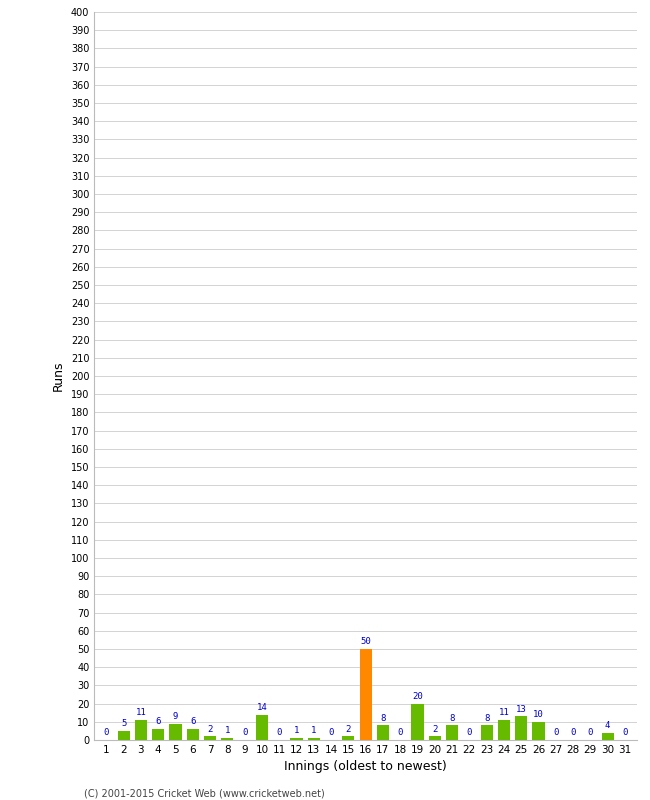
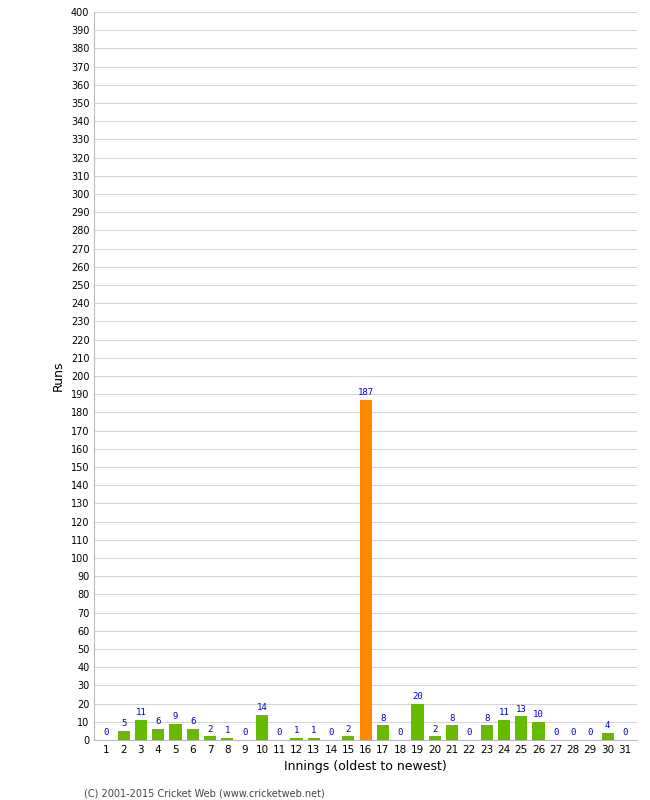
16: 50 -> 187
